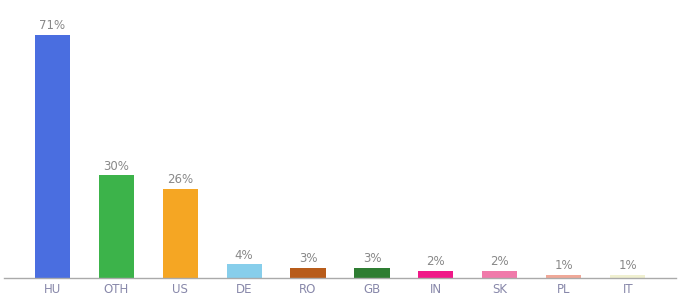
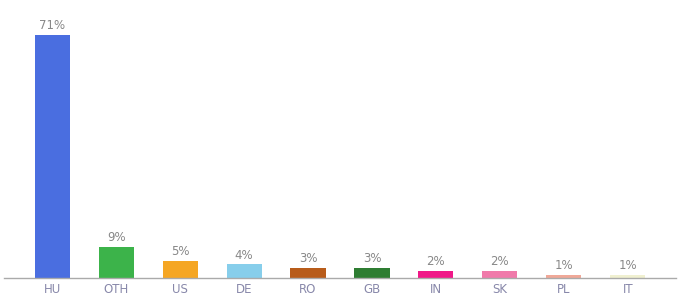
OTH: 30% -> 9%
US: 26% -> 5%
